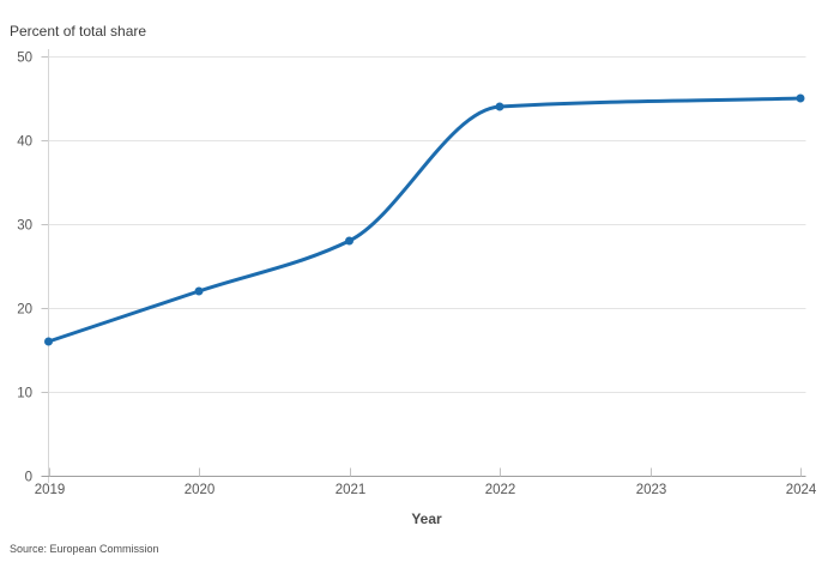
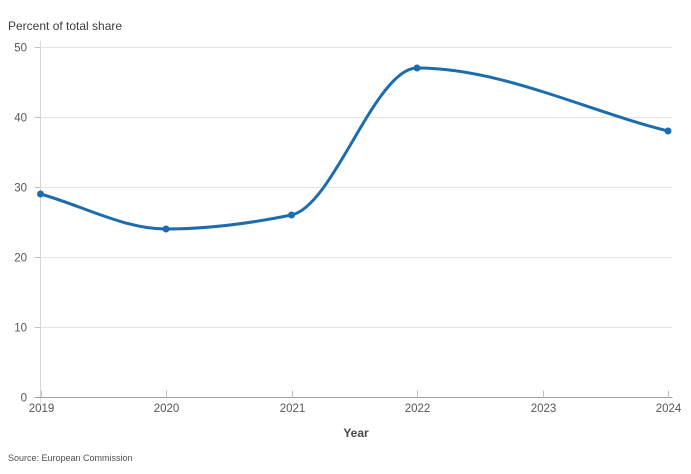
2019: 16 -> 29
2020: 22 -> 24
2021: 28 -> 26
2022: 44 -> 47
2024: 45 -> 38
